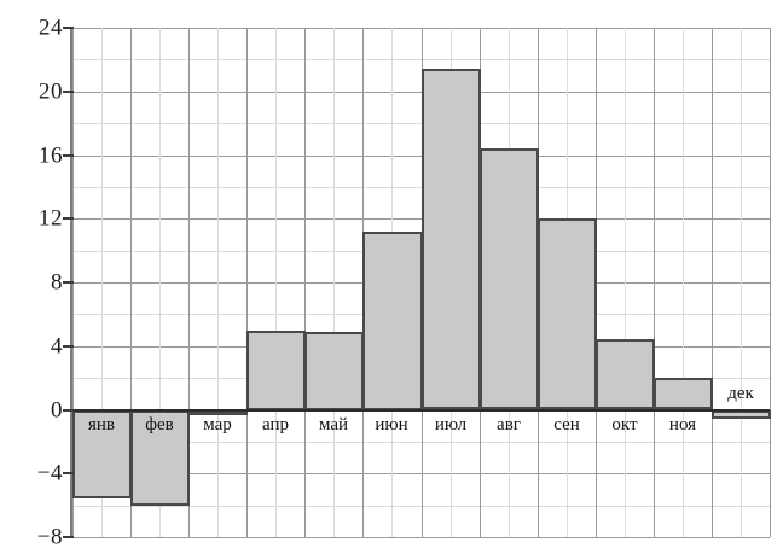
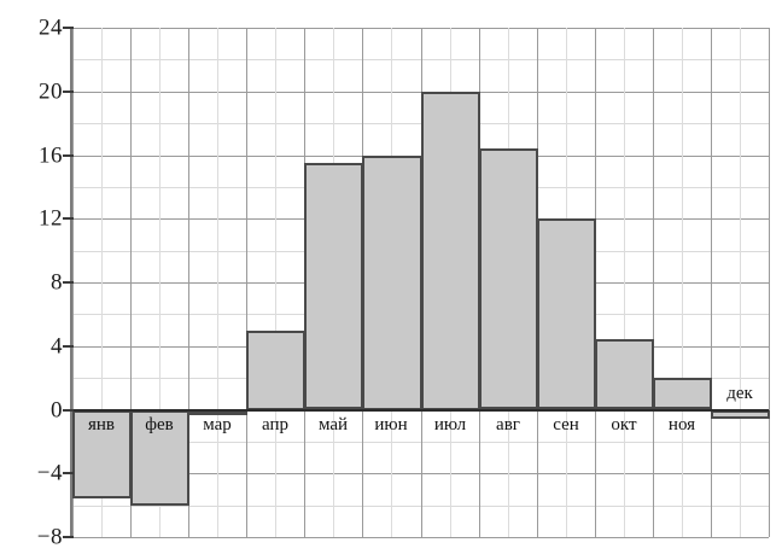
май: 4.9 -> 15.5
июн: 11.2 -> 16.0
июл: 21.4 -> 20.0
